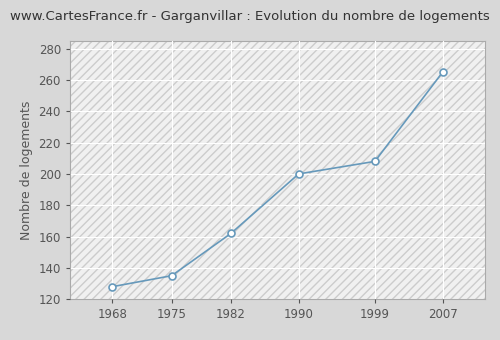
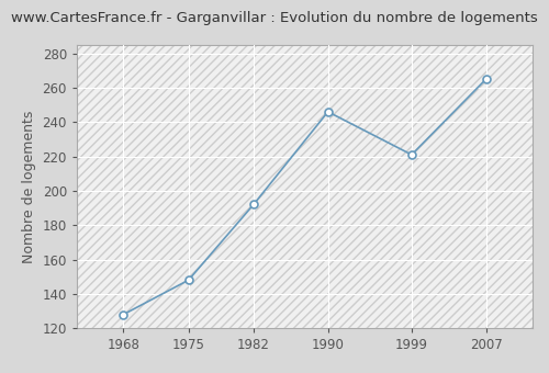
1975: 135 -> 148
1982: 162 -> 192
1990: 200 -> 246
1999: 208 -> 221
